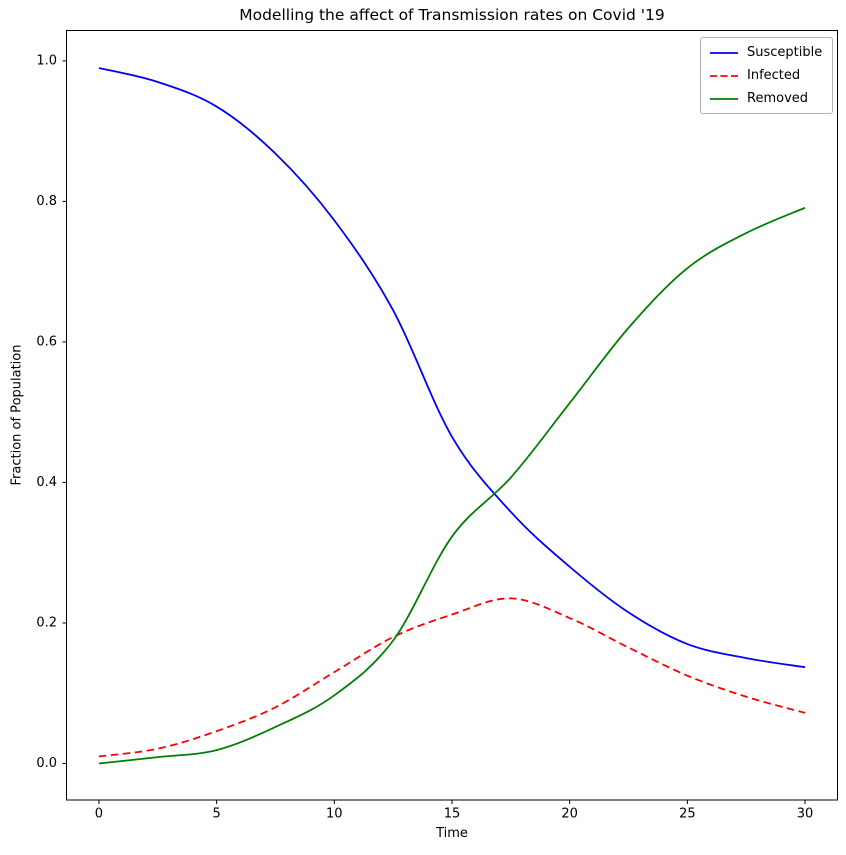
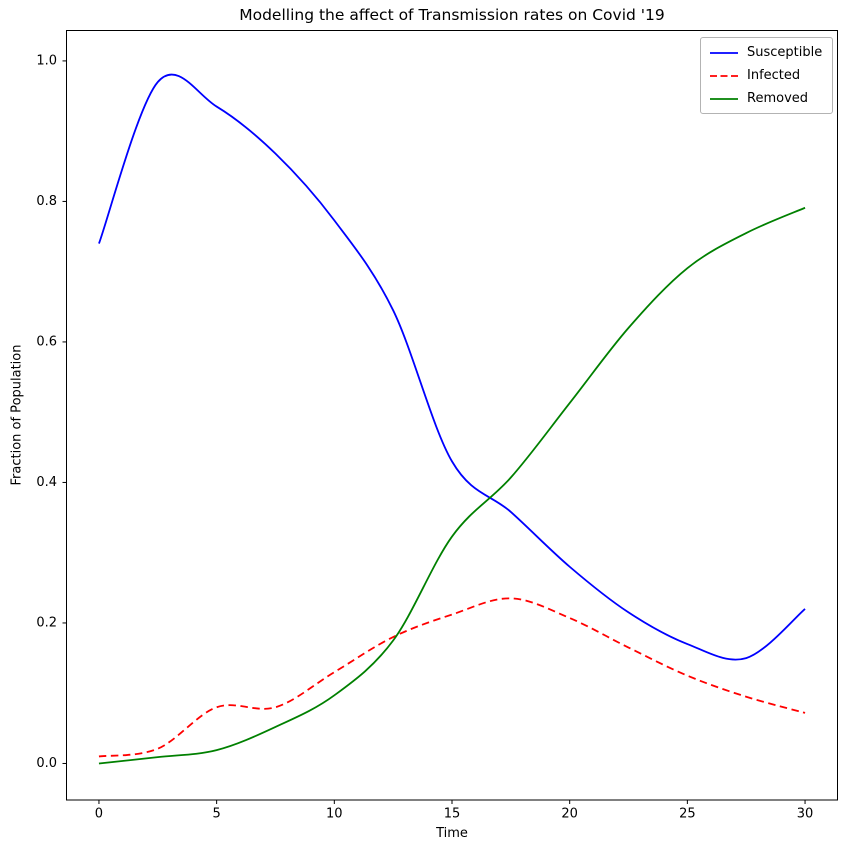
Susceptible/0: 0.99 -> 0.74
Infected/5: 0.05 -> 0.08
Susceptible/15: 0.47 -> 0.43
Susceptible/30: 0.14 -> 0.22
